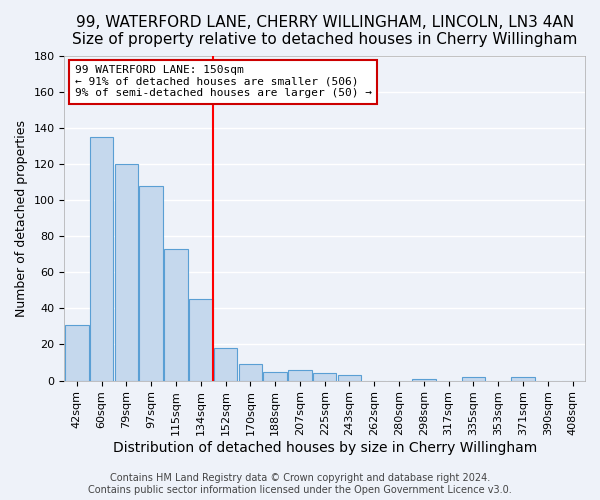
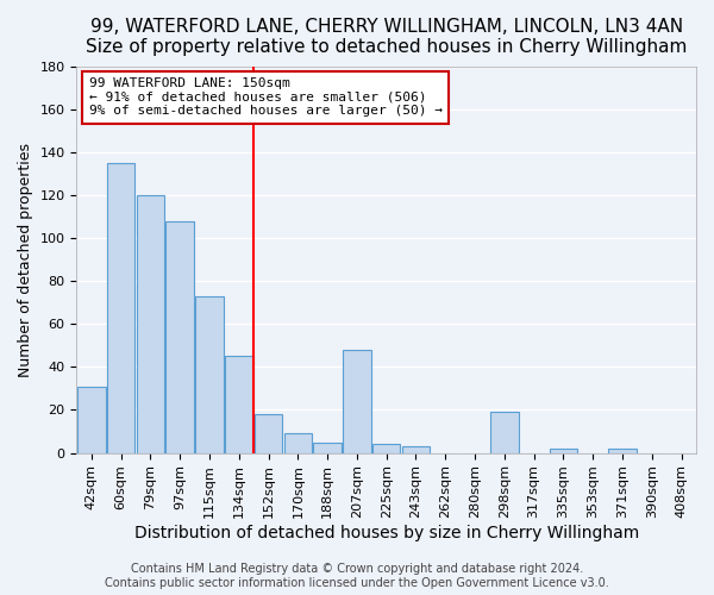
207sqm: 6 -> 48
298sqm: 1 -> 19
